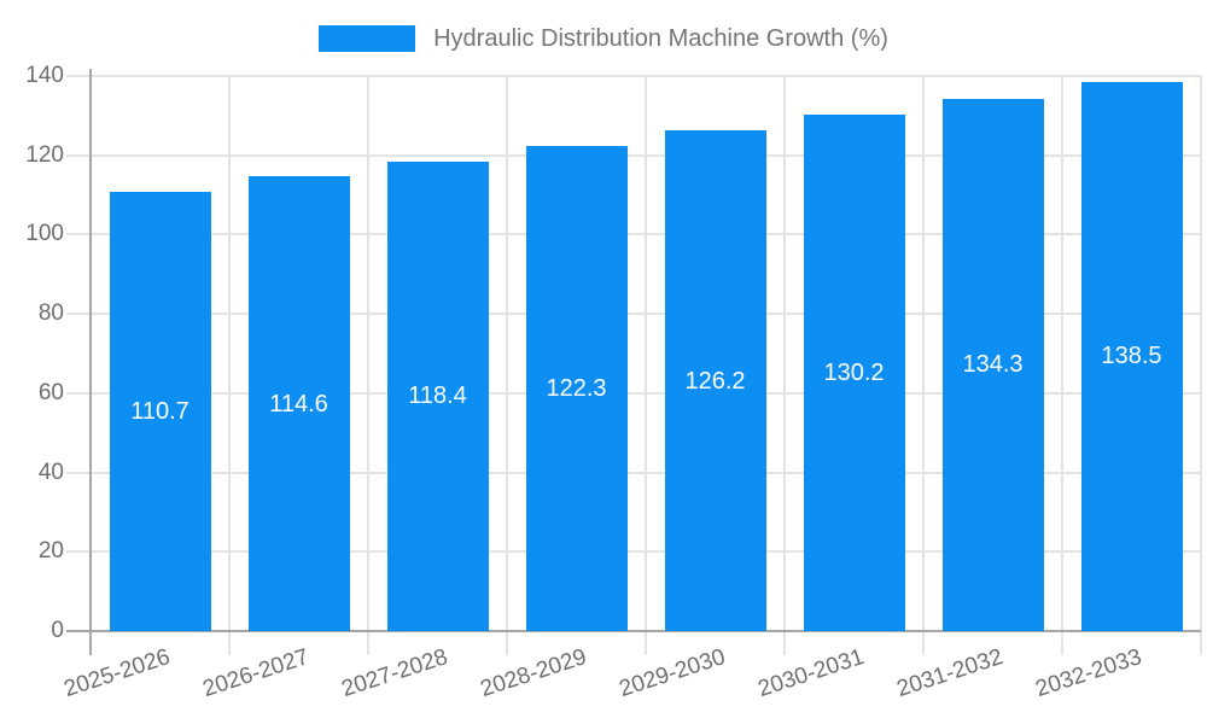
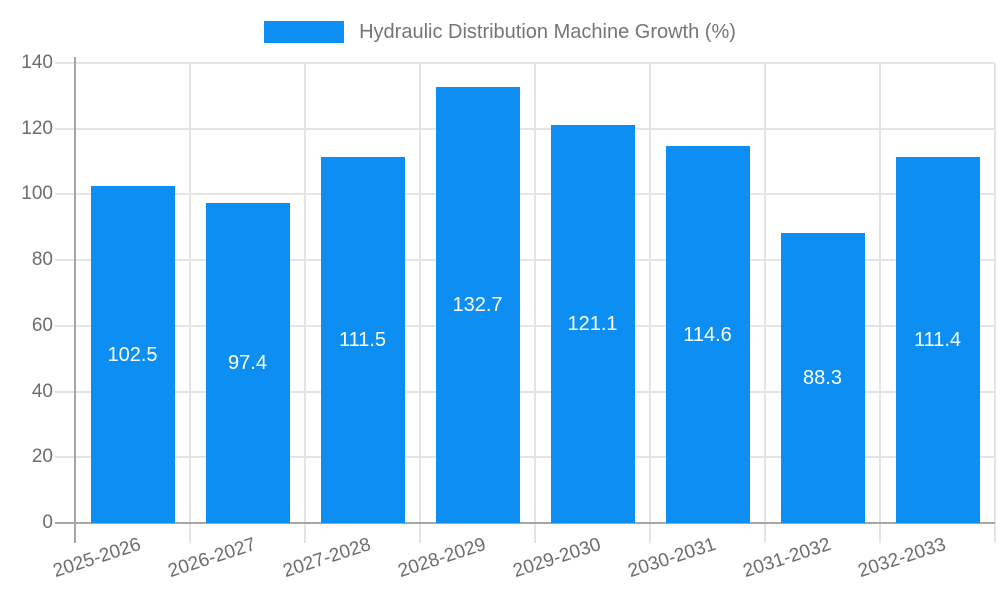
2025-2026: 110.7 -> 102.5
2026-2027: 114.6 -> 97.4
2027-2028: 118.4 -> 111.5
2028-2029: 122.3 -> 132.7
2029-2030: 126.2 -> 121.1
2030-2031: 130.2 -> 114.6
2031-2032: 134.3 -> 88.3
2032-2033: 138.5 -> 111.4
